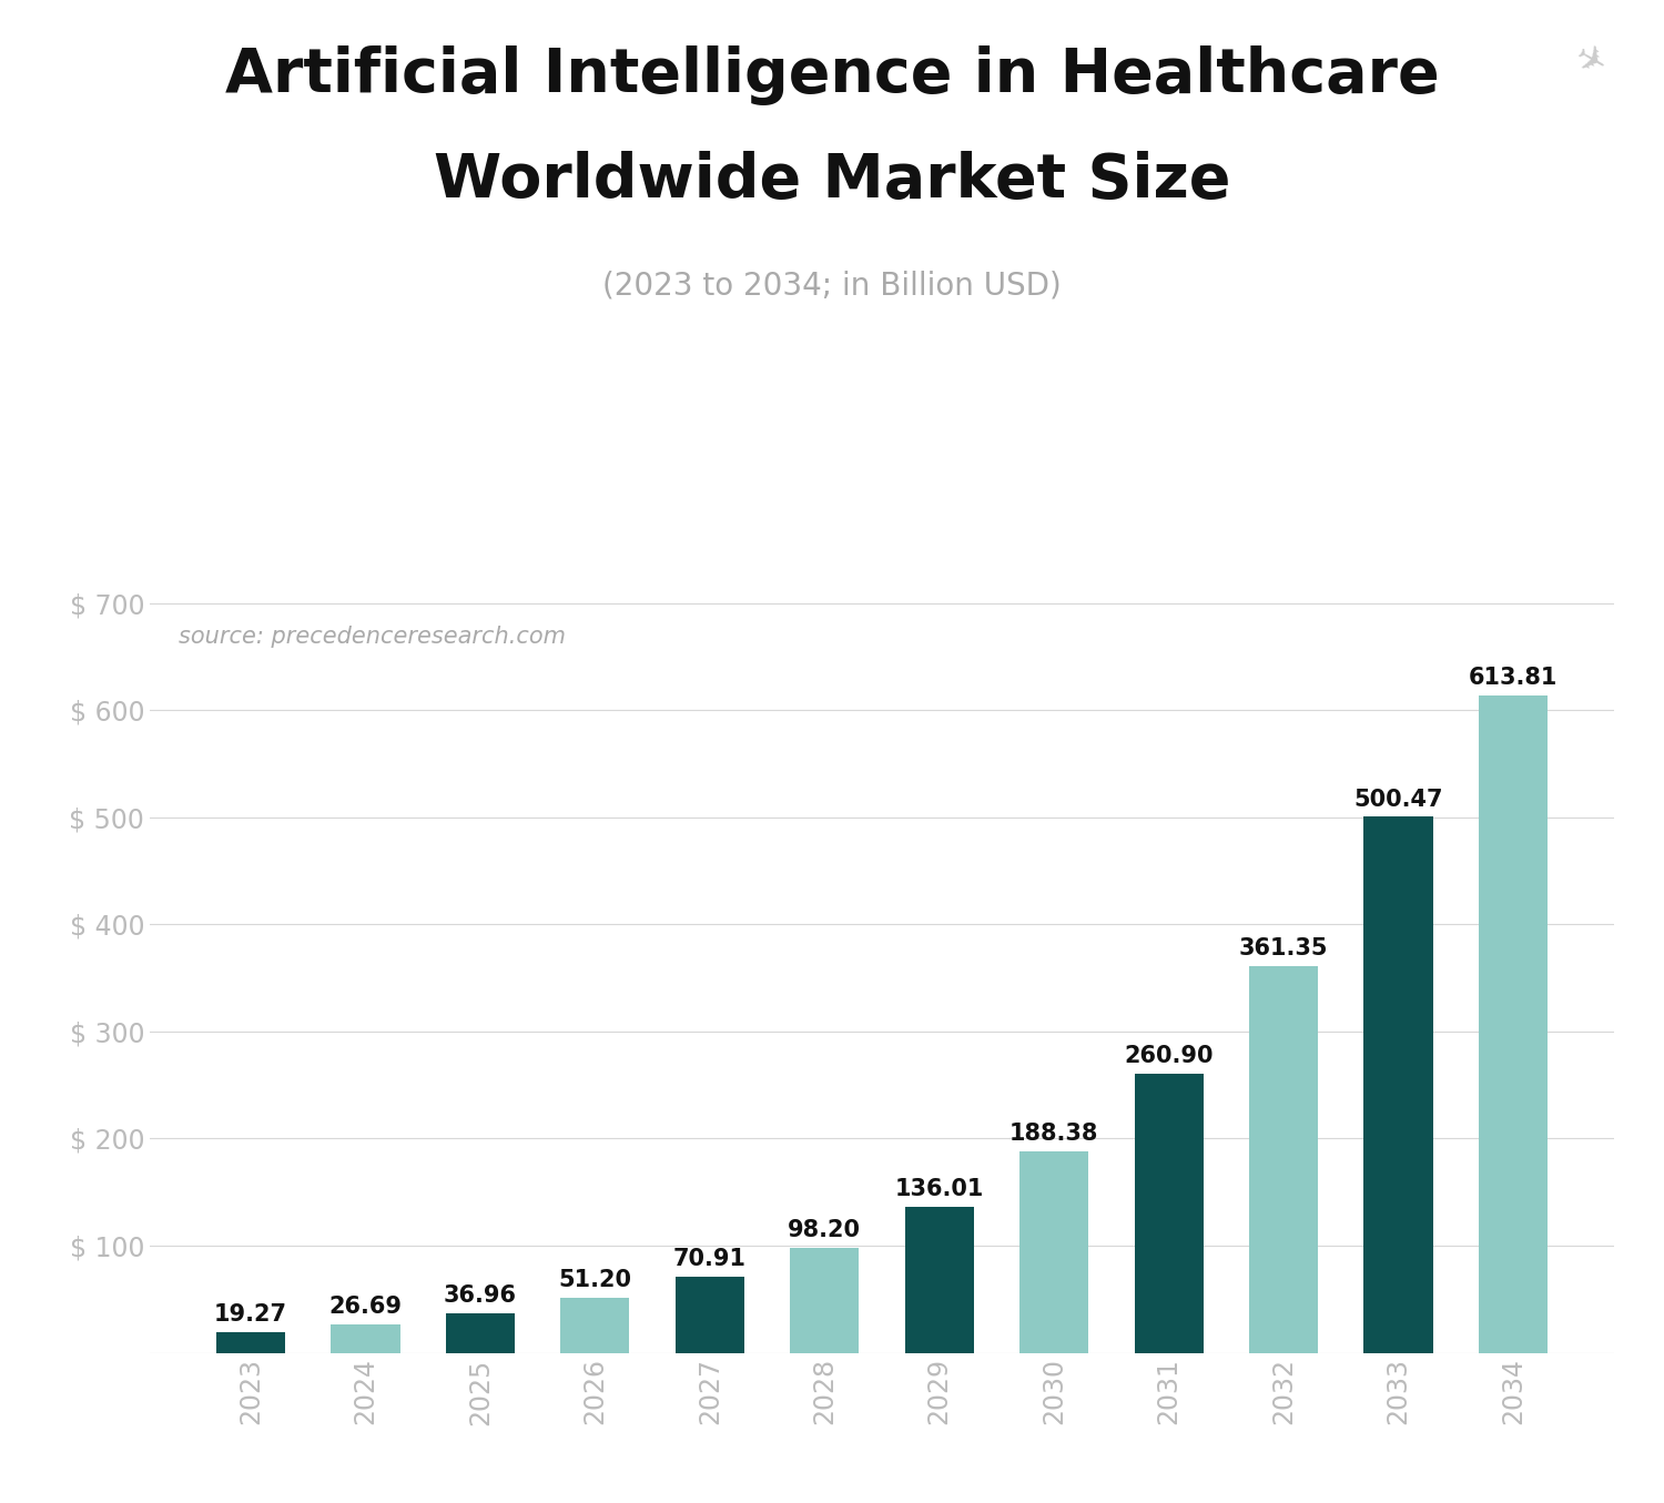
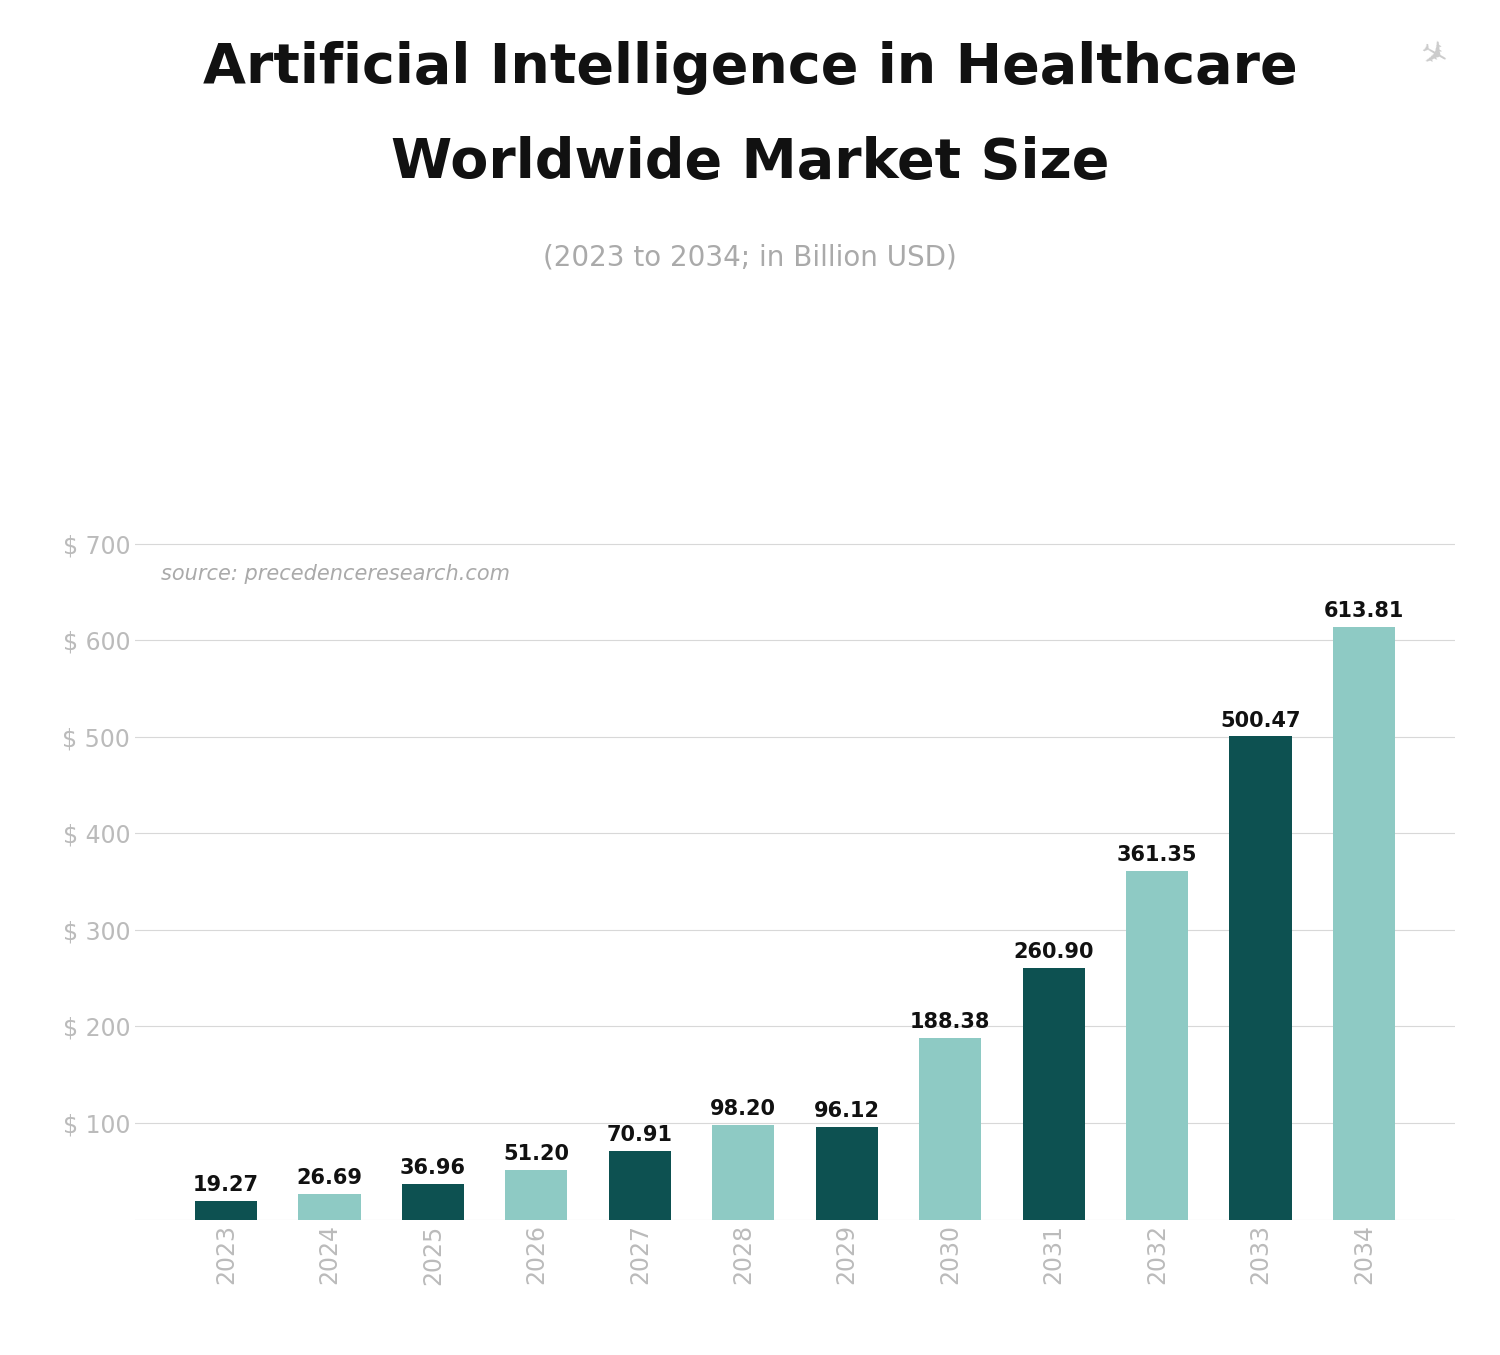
2029: 136.01 -> 96.12
